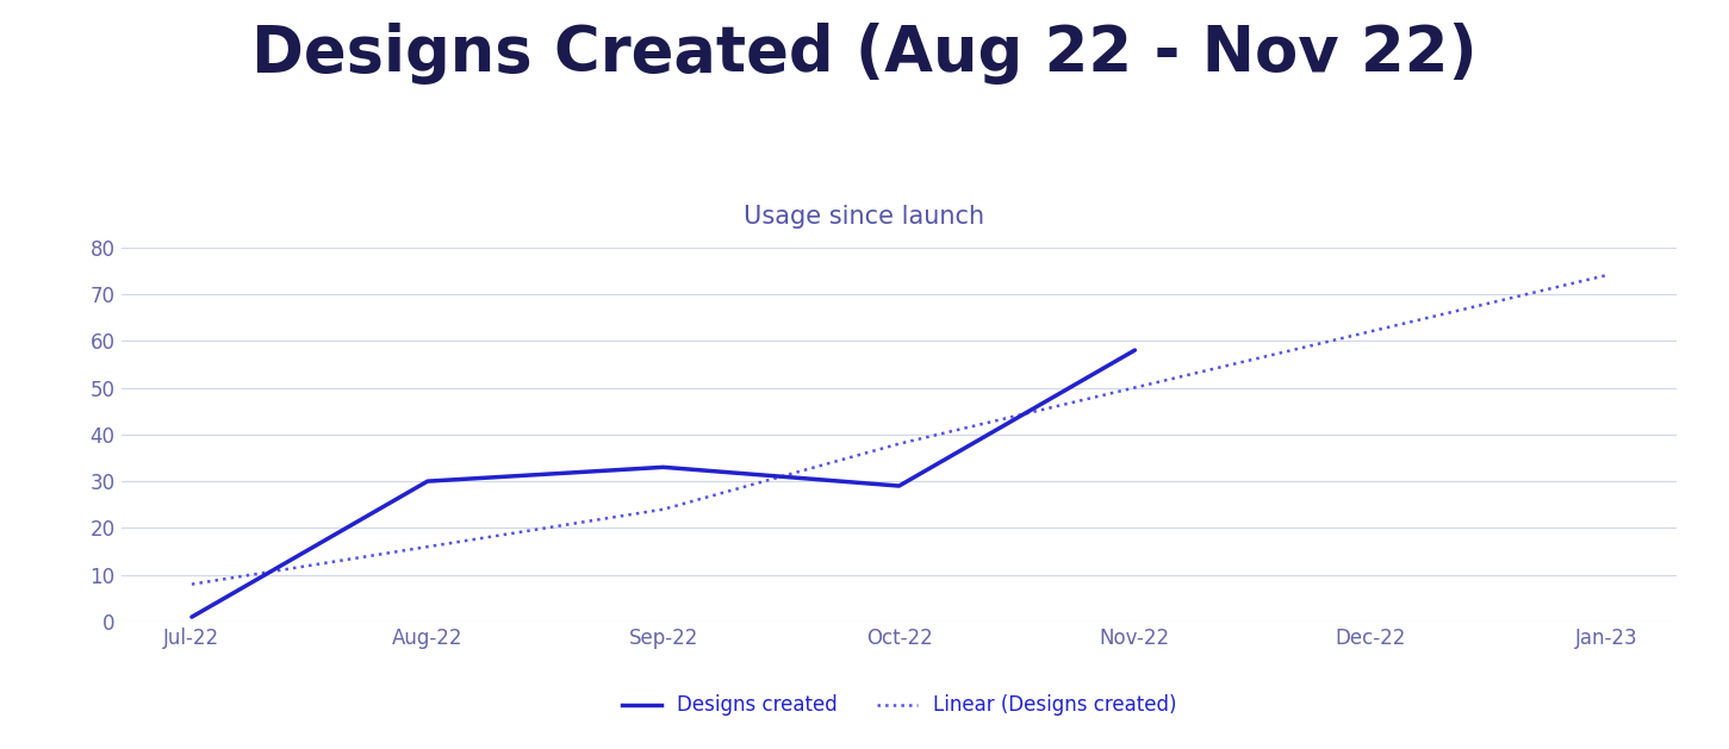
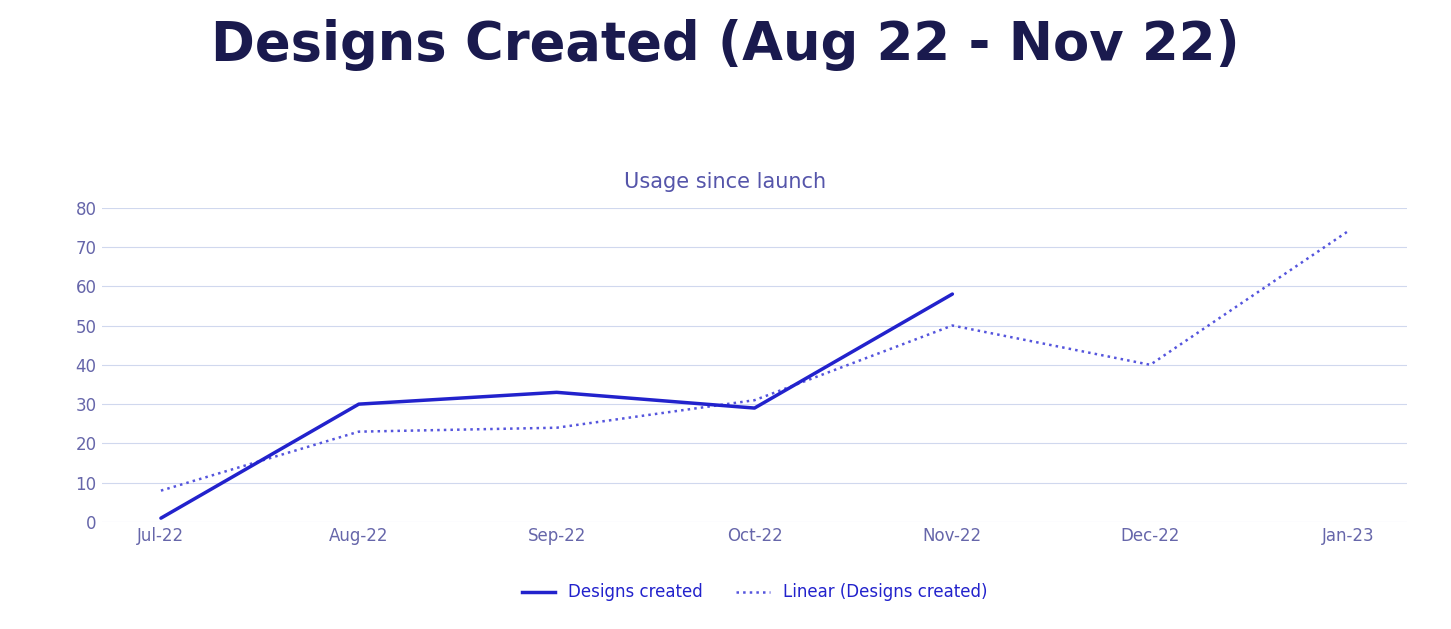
Linear (Designs created)/Aug-22: 16 -> 23
Linear (Designs created)/Oct-22: 38 -> 31
Linear (Designs created)/Dec-22: 62 -> 40
